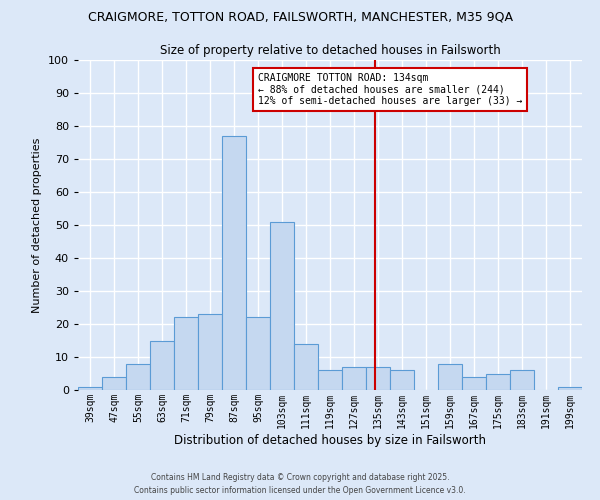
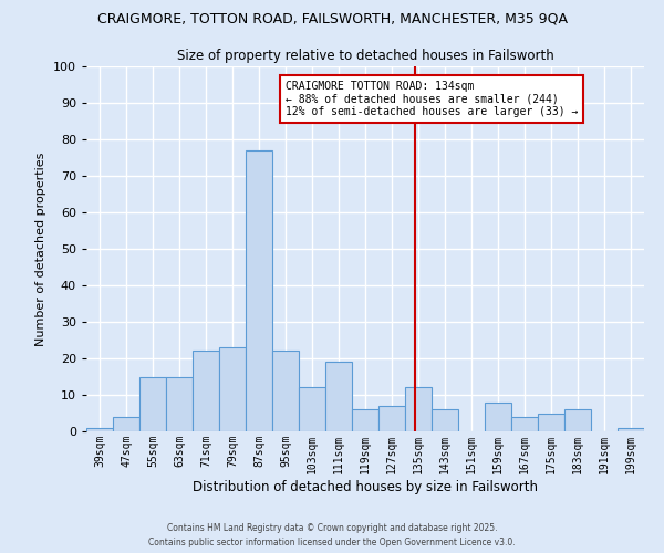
55sqm: 8 -> 15
103sqm: 51 -> 12
111sqm: 14 -> 19
135sqm: 7 -> 12
